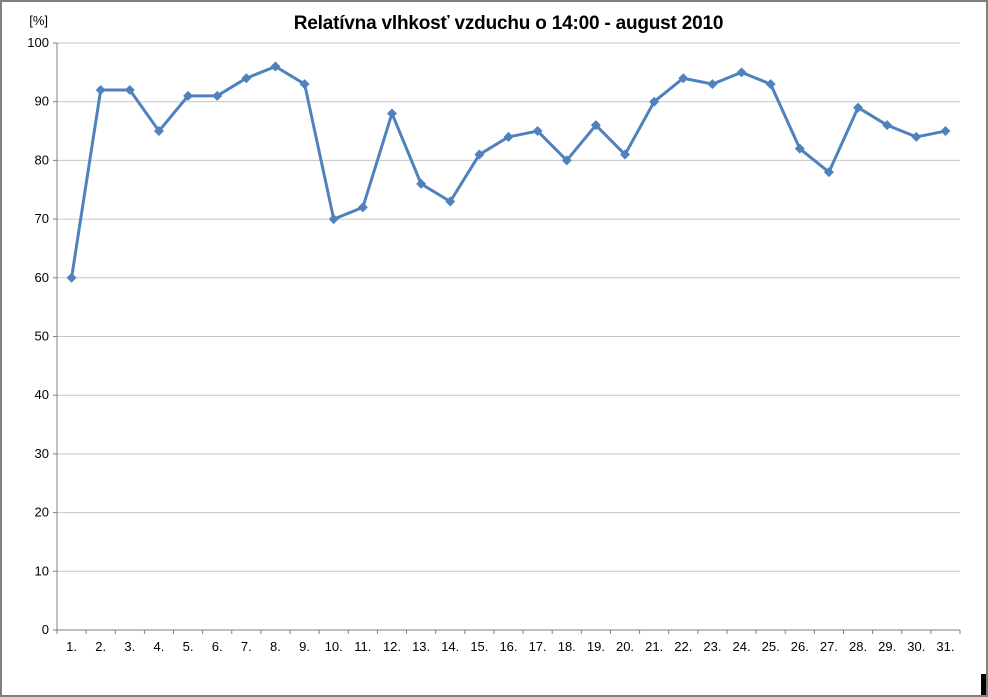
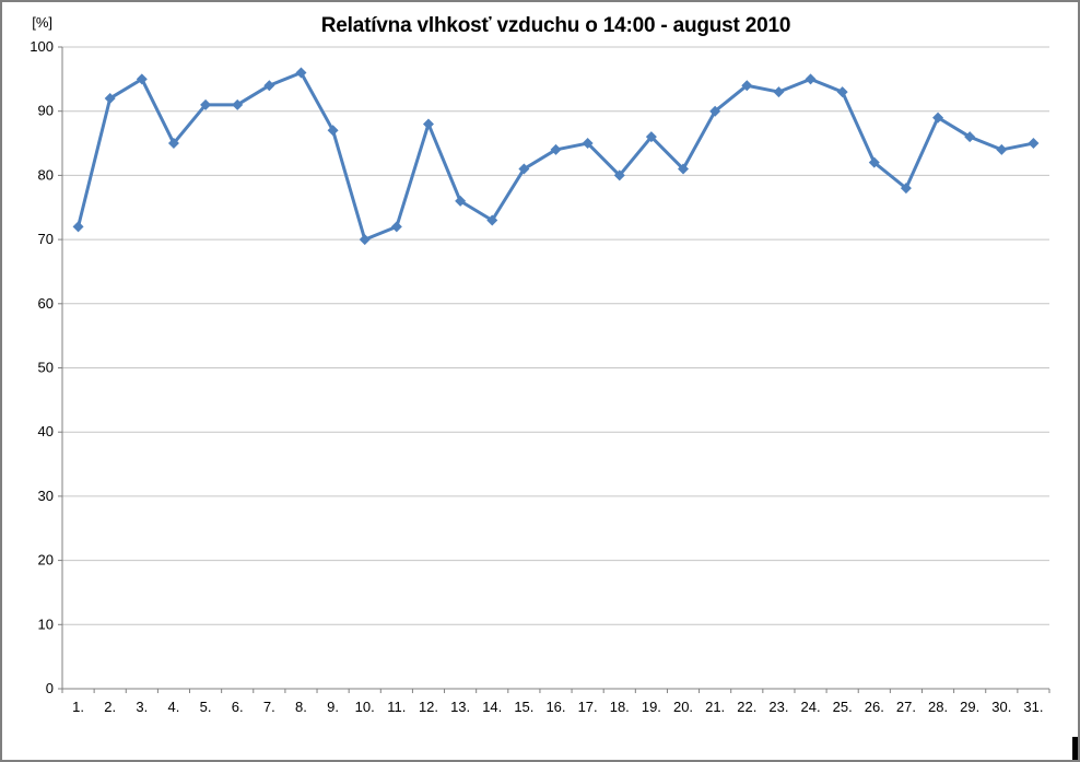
1.: 60 -> 72
3.: 92 -> 95
9.: 93 -> 87
